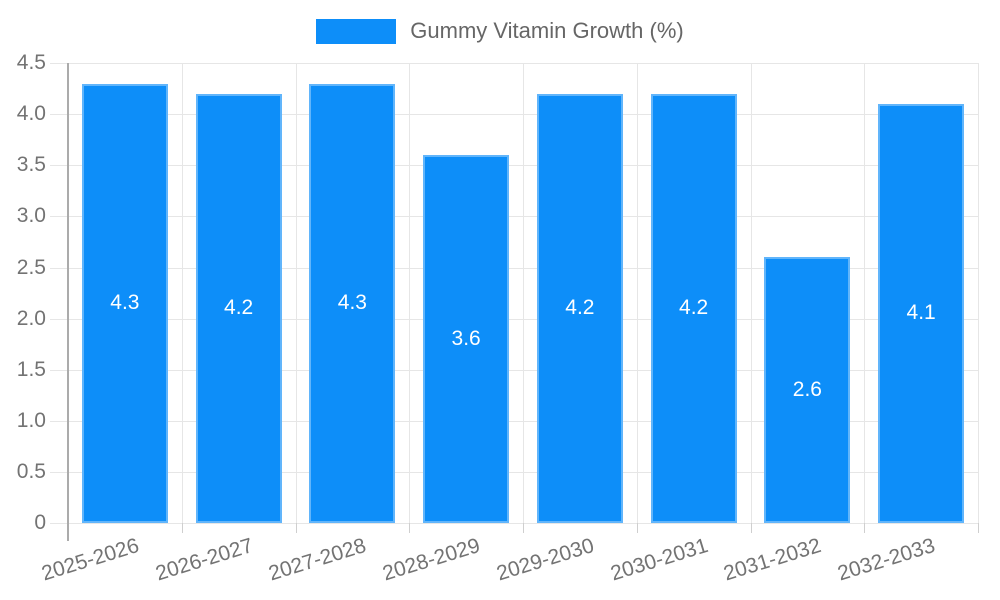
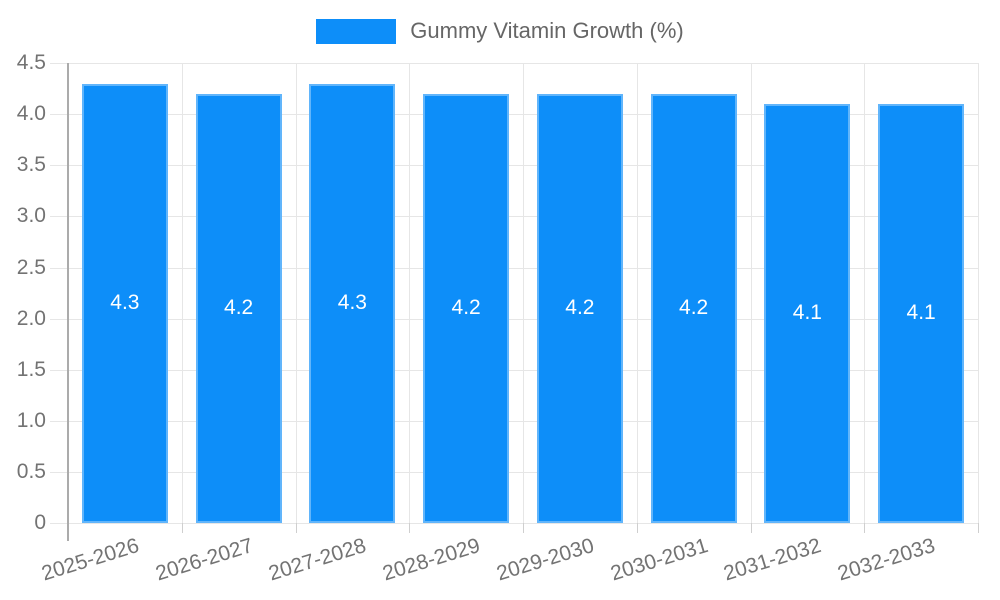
2028-2029: 3.6 -> 4.2
2031-2032: 2.6 -> 4.1
